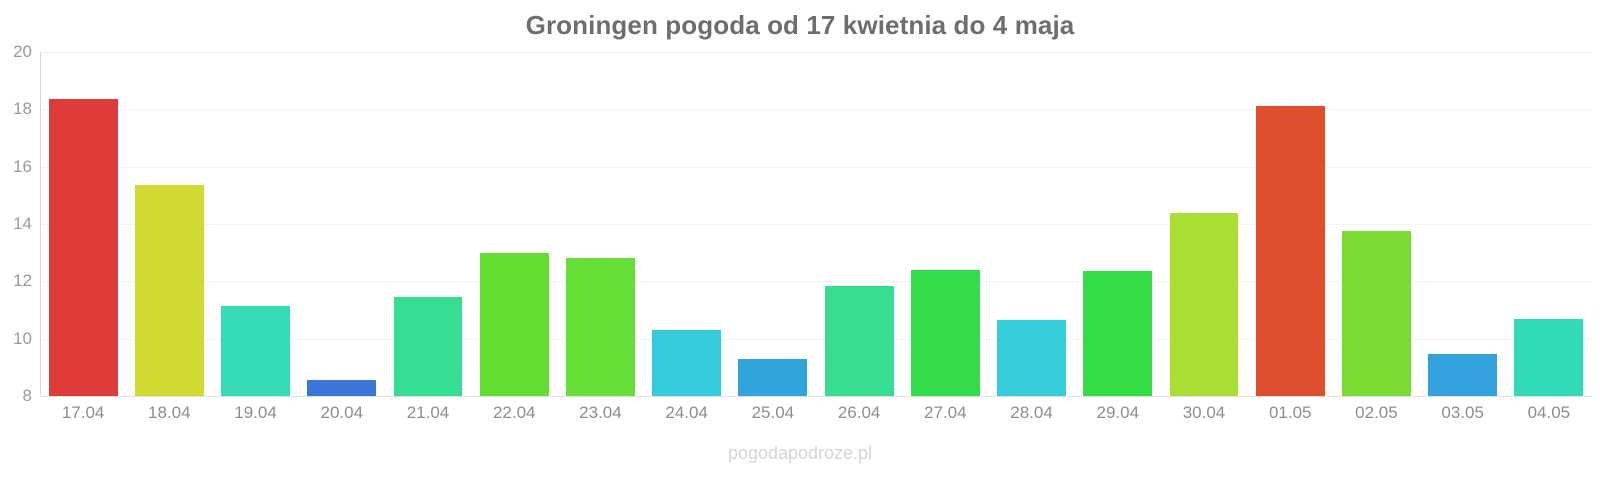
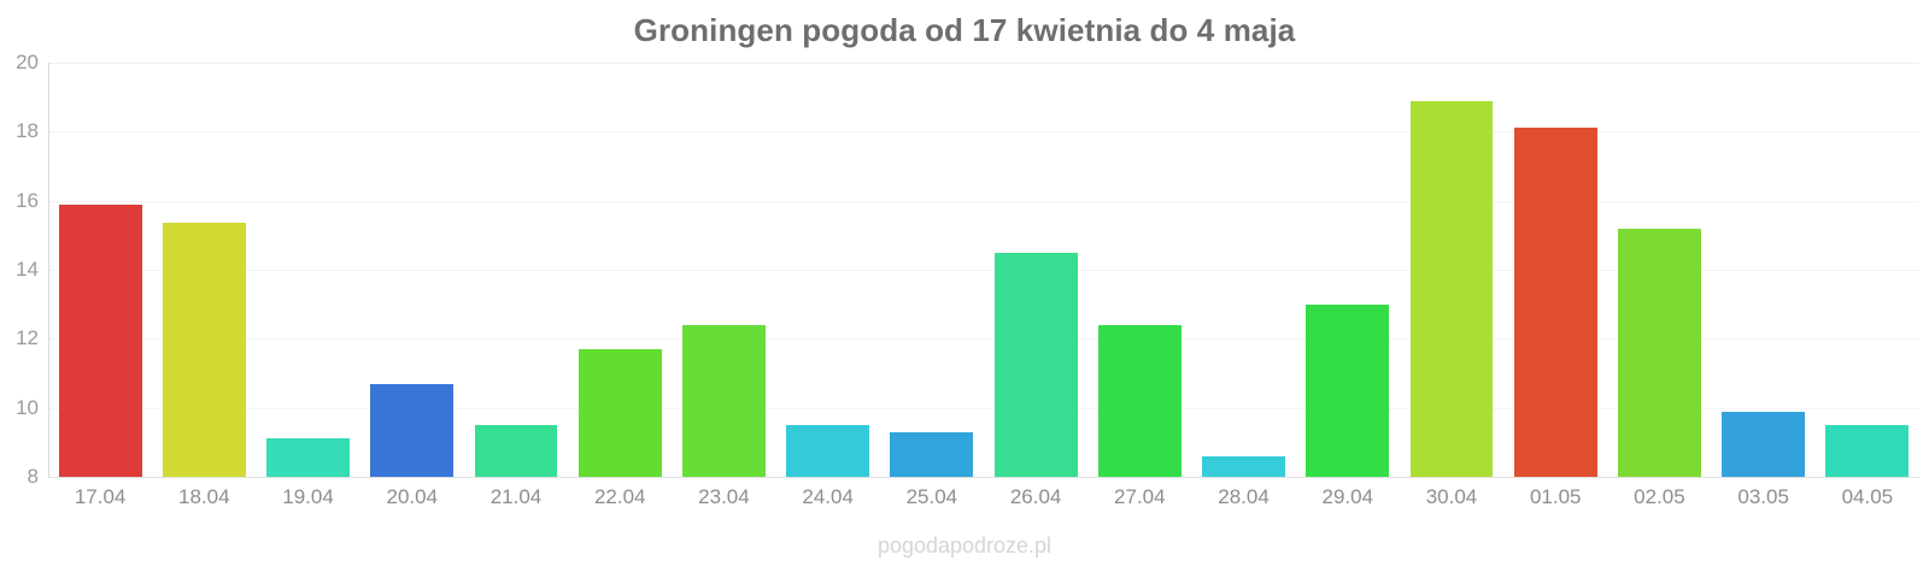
17.04: 18.4 -> 15.9
19.04: 11.2 -> 9.1
20.04: 8.6 -> 10.7
21.04: 11.4 -> 9.5
22.04: 13.0 -> 11.7
23.04: 12.8 -> 12.4
24.04: 10.3 -> 9.5
26.04: 11.8 -> 14.5
28.04: 10.7 -> 8.6
29.04: 12.3 -> 13.0
30.04: 14.4 -> 18.9
02.05: 13.8 -> 15.2
03.05: 9.4 -> 9.9
04.05: 10.7 -> 9.5
